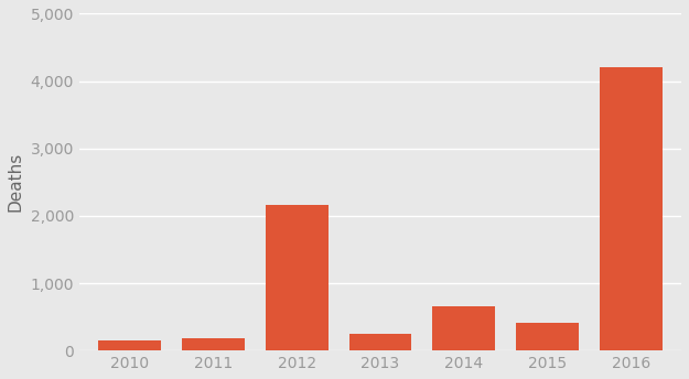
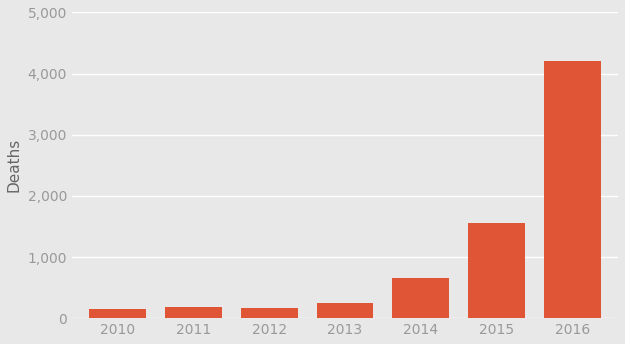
2012: 2,160 -> 160
2015: 420 -> 1,550
